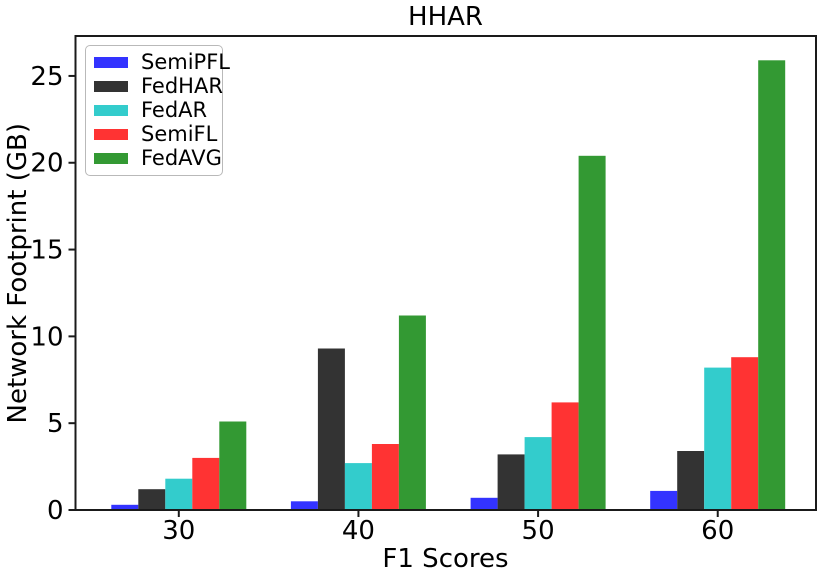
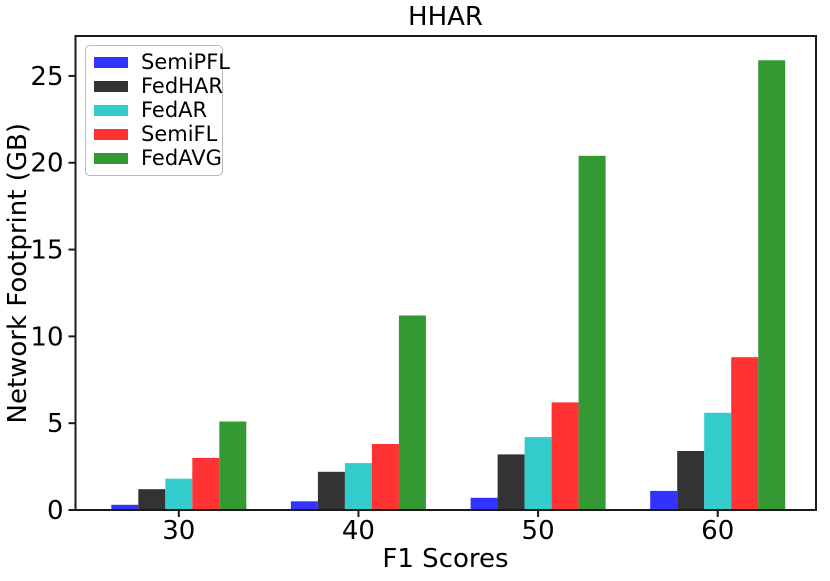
FedHAR/40: 9.3 -> 2.2
FedAR/60: 8.2 -> 5.6
